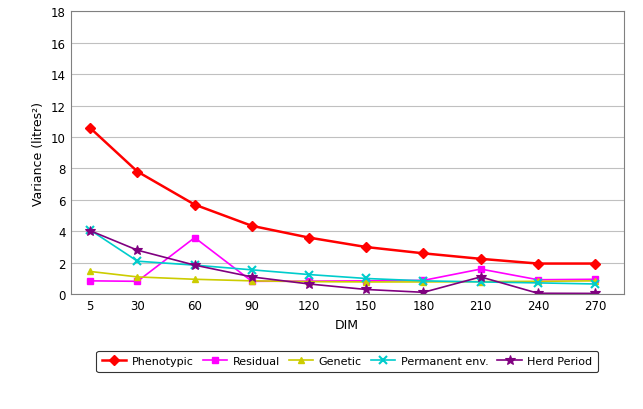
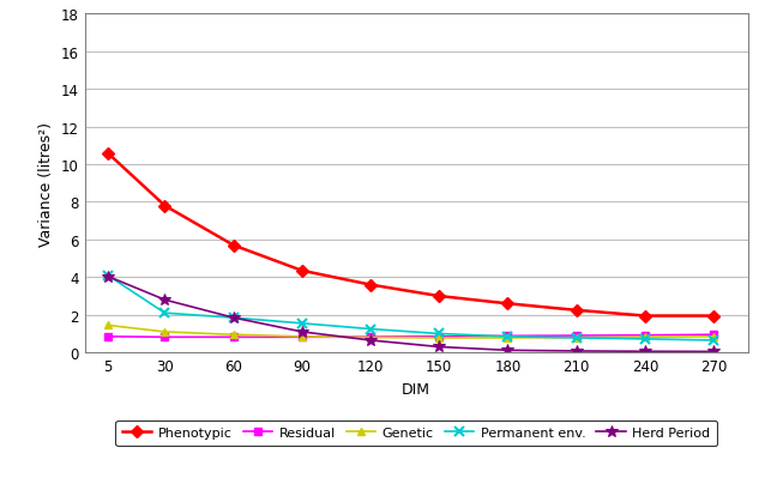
Residual/60: 3.6 -> 0.8
Residual/210: 1.6 -> 0.9
Herd Period/210: 1.1 -> 0.1
